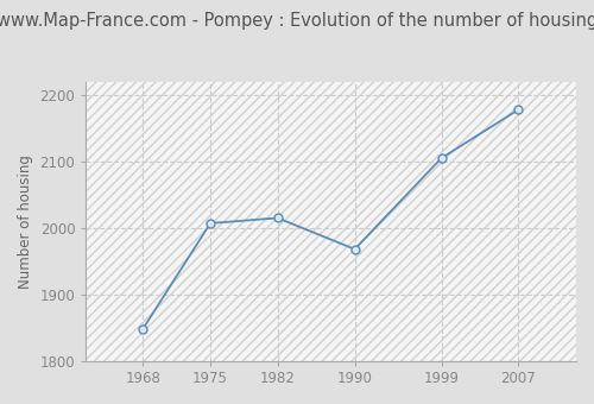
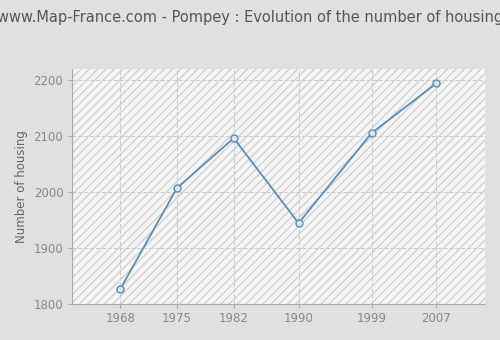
1968: 1848 -> 1826
1982: 2015 -> 2096
1990: 1968 -> 1944
2007: 2178 -> 2194
